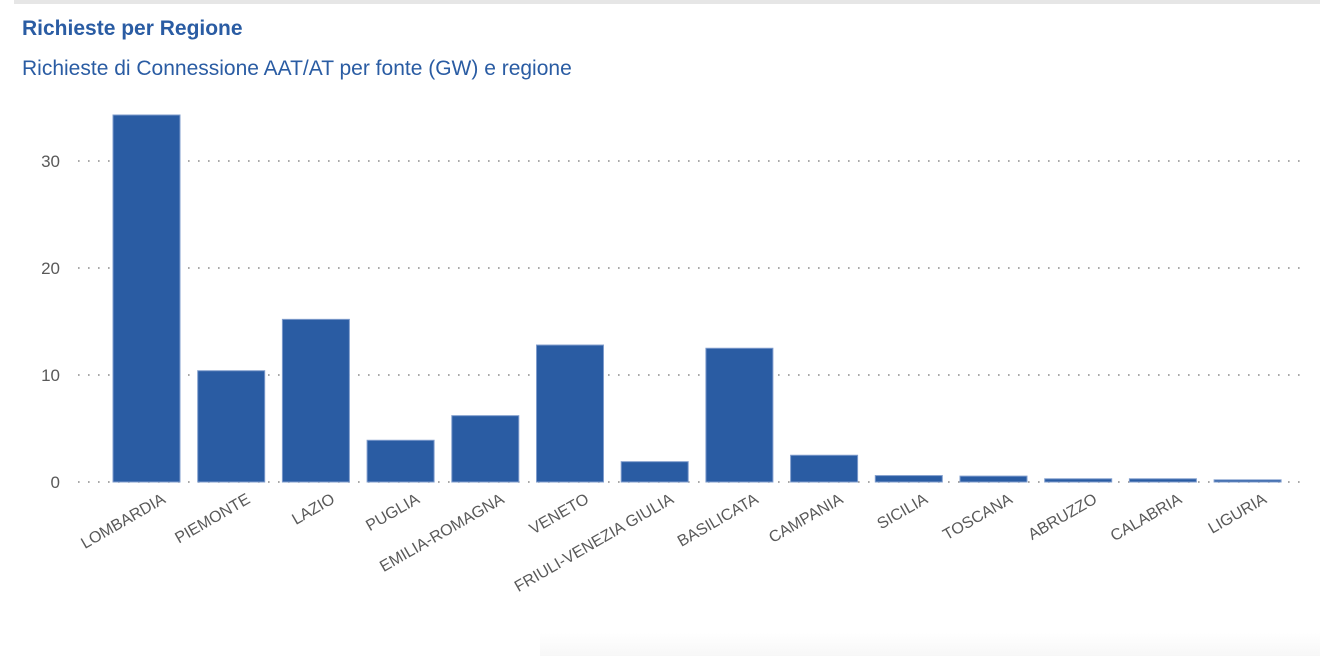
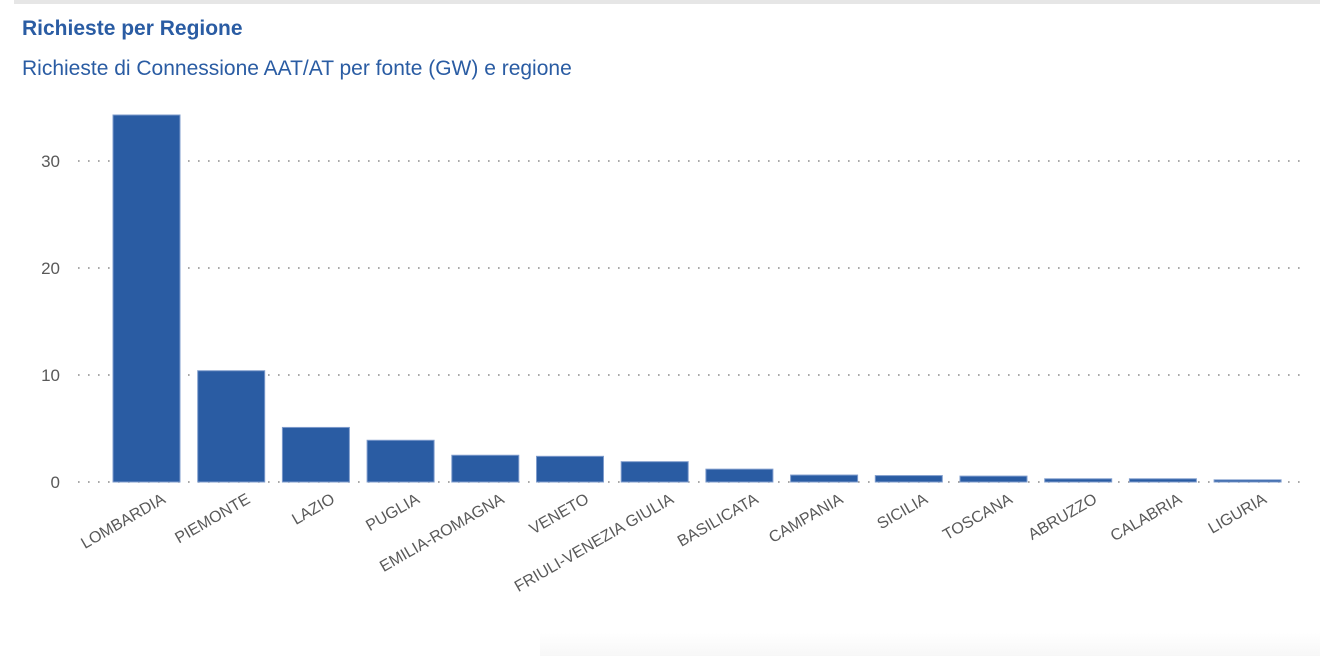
LAZIO: 15.2 -> 5.1
EMILIA-ROMAGNA: 6.2 -> 2.5
VENETO: 12.8 -> 2.4
BASILICATA: 12.5 -> 1.2
CAMPANIA: 2.5 -> 0.7
